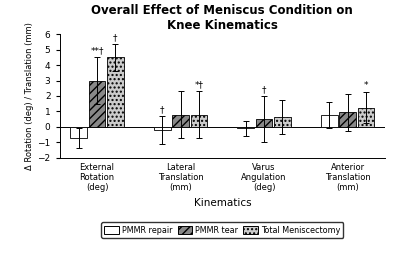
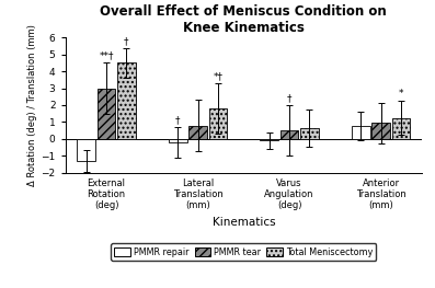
PMMR repair/External Rotation (deg): -0.7 -> -1.3
Total Meniscectomy/Lateral Translation (mm): 0.8 -> 1.8
